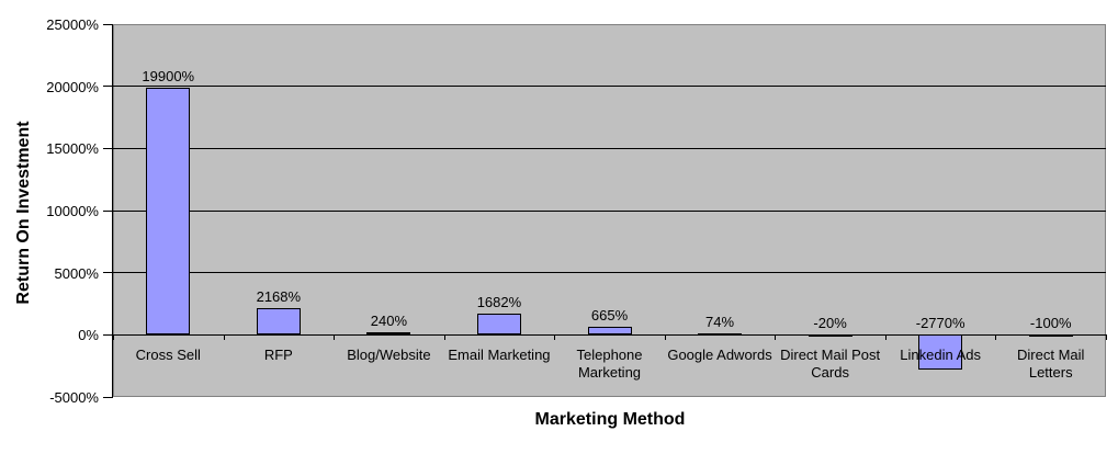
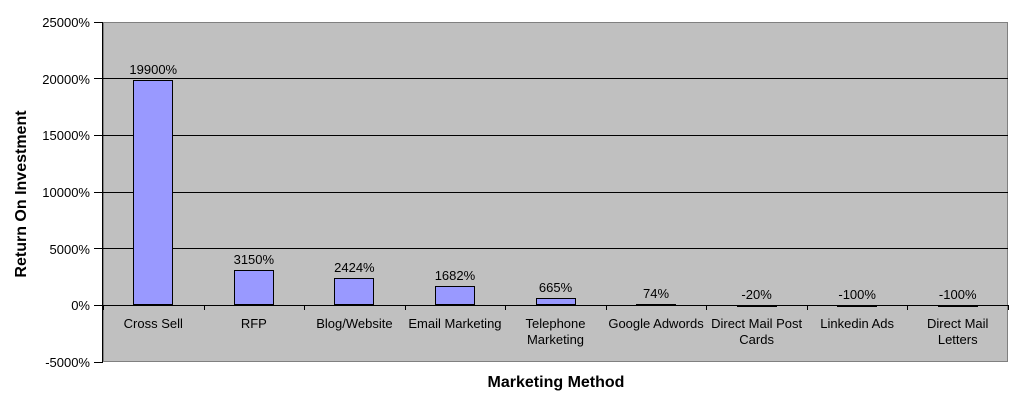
RFP: 2168% -> 3150%
Blog/Website: 240% -> 2424%
Linkedin Ads: -2770% -> -100%
